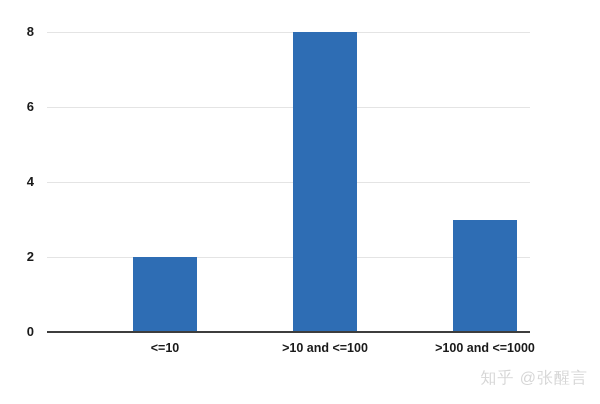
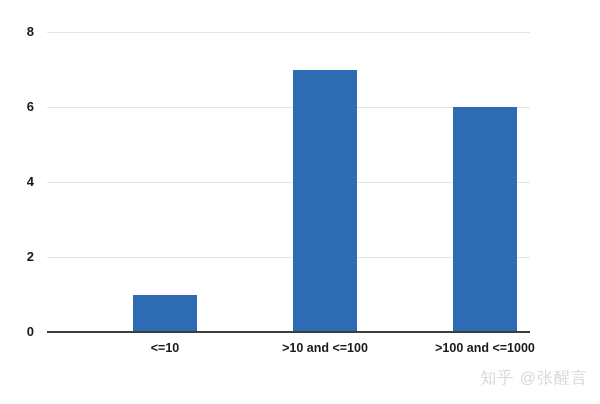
<=10: 2 -> 1
>10 and <=100: 8 -> 7
>100 and <=1000: 3 -> 6
